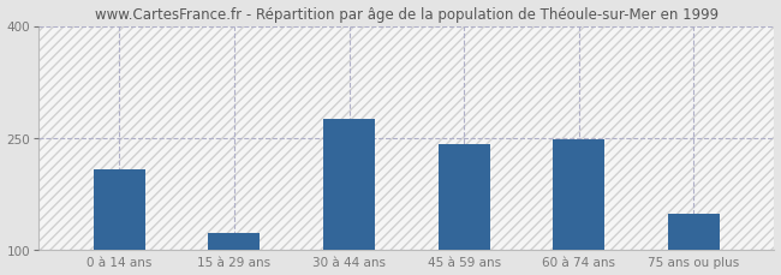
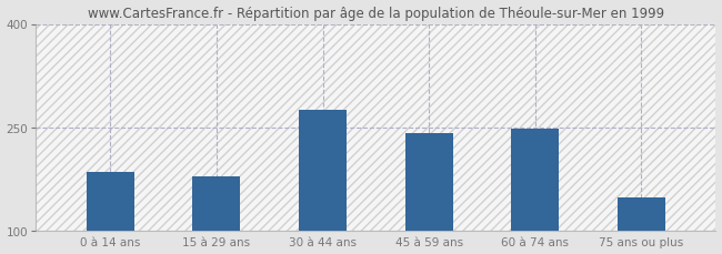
0 à 14 ans: 208 -> 185
15 à 29 ans: 122 -> 178
